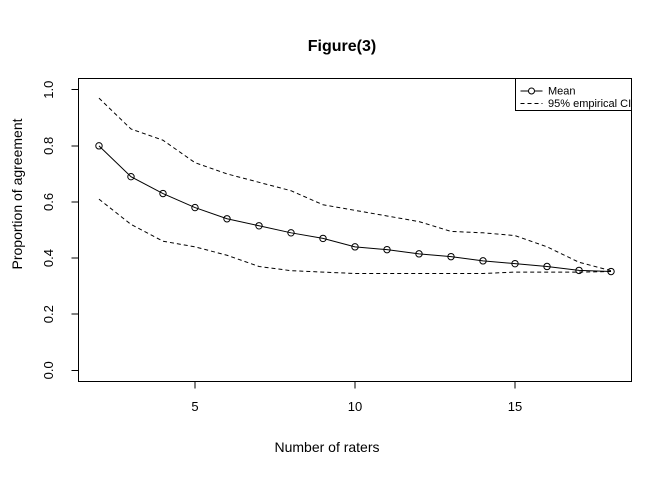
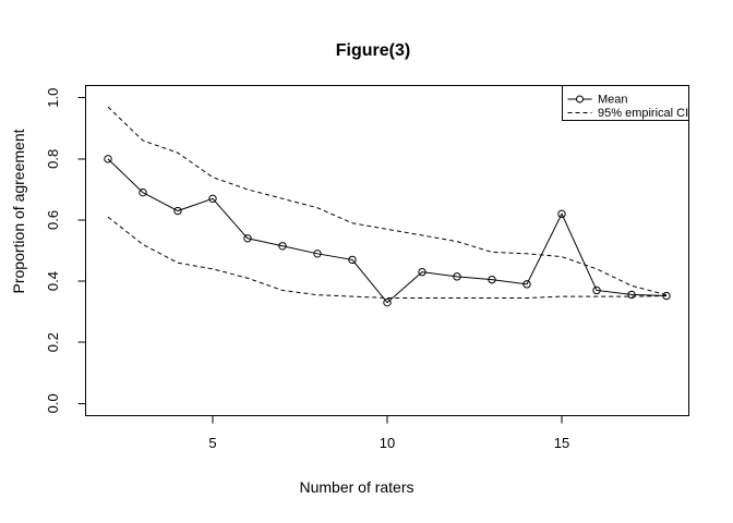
Mean/5: 0.58 -> 0.67
Mean/10: 0.44 -> 0.33
Mean/15: 0.38 -> 0.62
